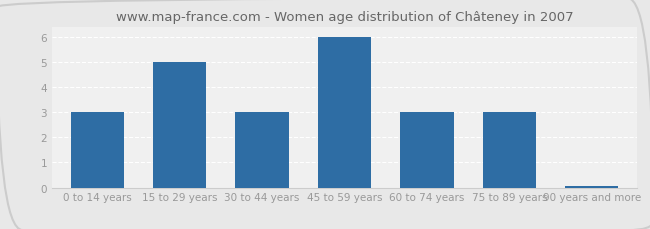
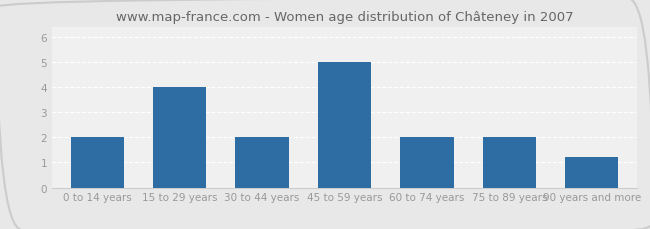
0 to 14 years: 3.00 -> 2.00
15 to 29 years: 5.00 -> 4.00
30 to 44 years: 3.00 -> 2.00
45 to 59 years: 6.00 -> 5.00
60 to 74 years: 3.00 -> 2.00
75 to 89 years: 3.00 -> 2.00
90 years and more: 0.07 -> 1.20
